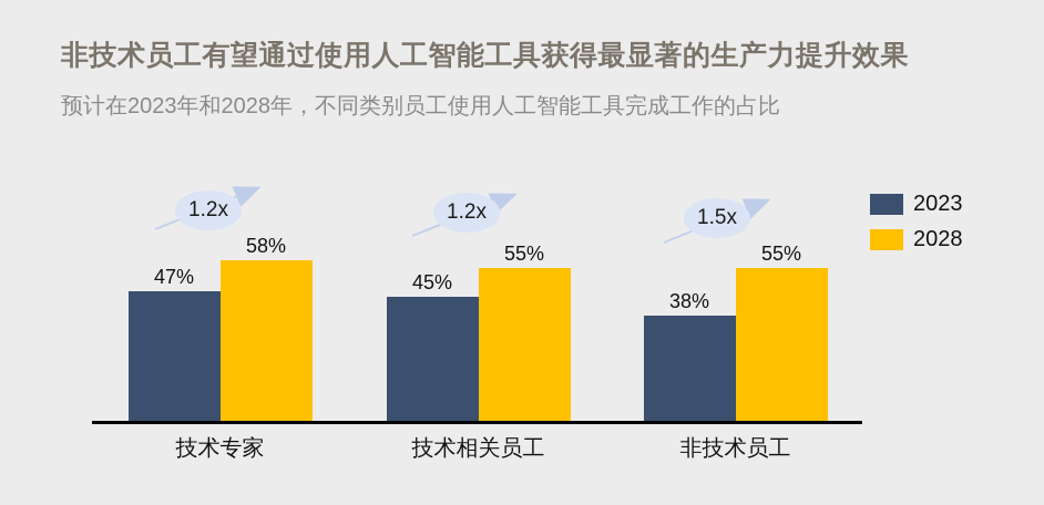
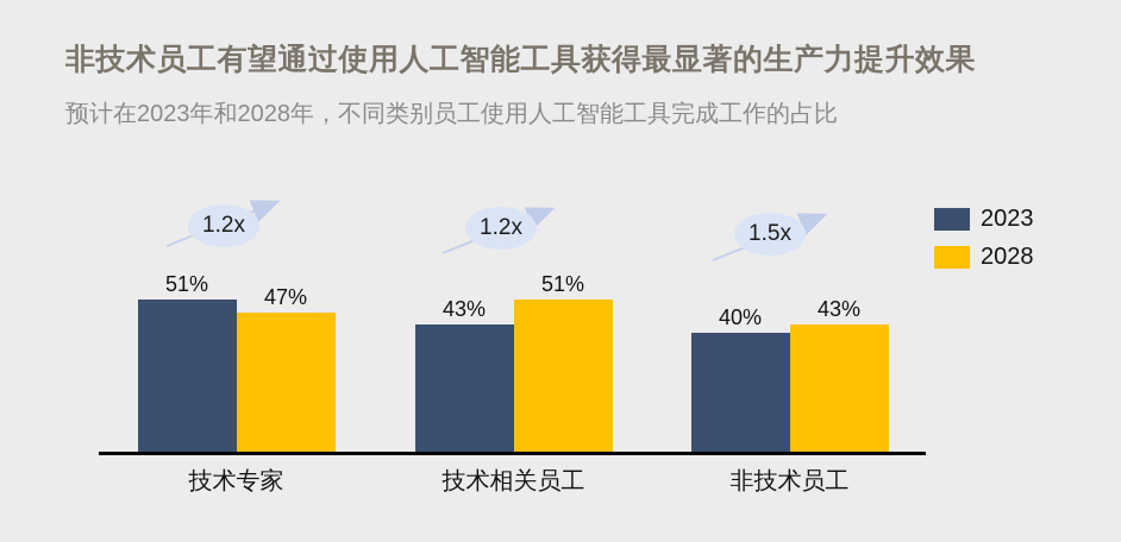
2023/技术专家: 47% -> 51%
2028/技术专家: 58% -> 47%
2023/技术相关员工: 45% -> 43%
2028/技术相关员工: 55% -> 51%
2023/非技术员工: 38% -> 40%
2028/非技术员工: 55% -> 43%
